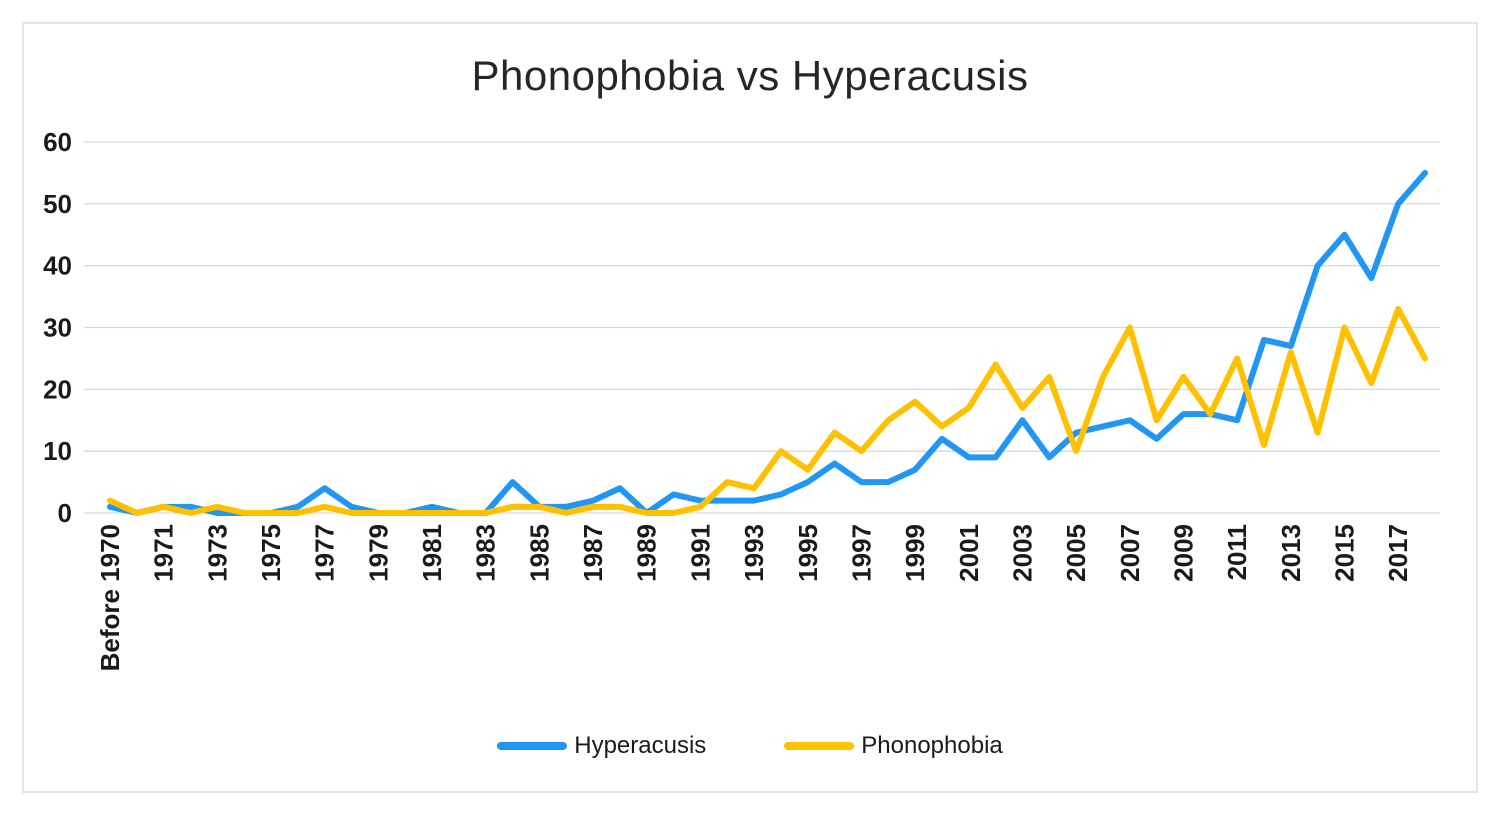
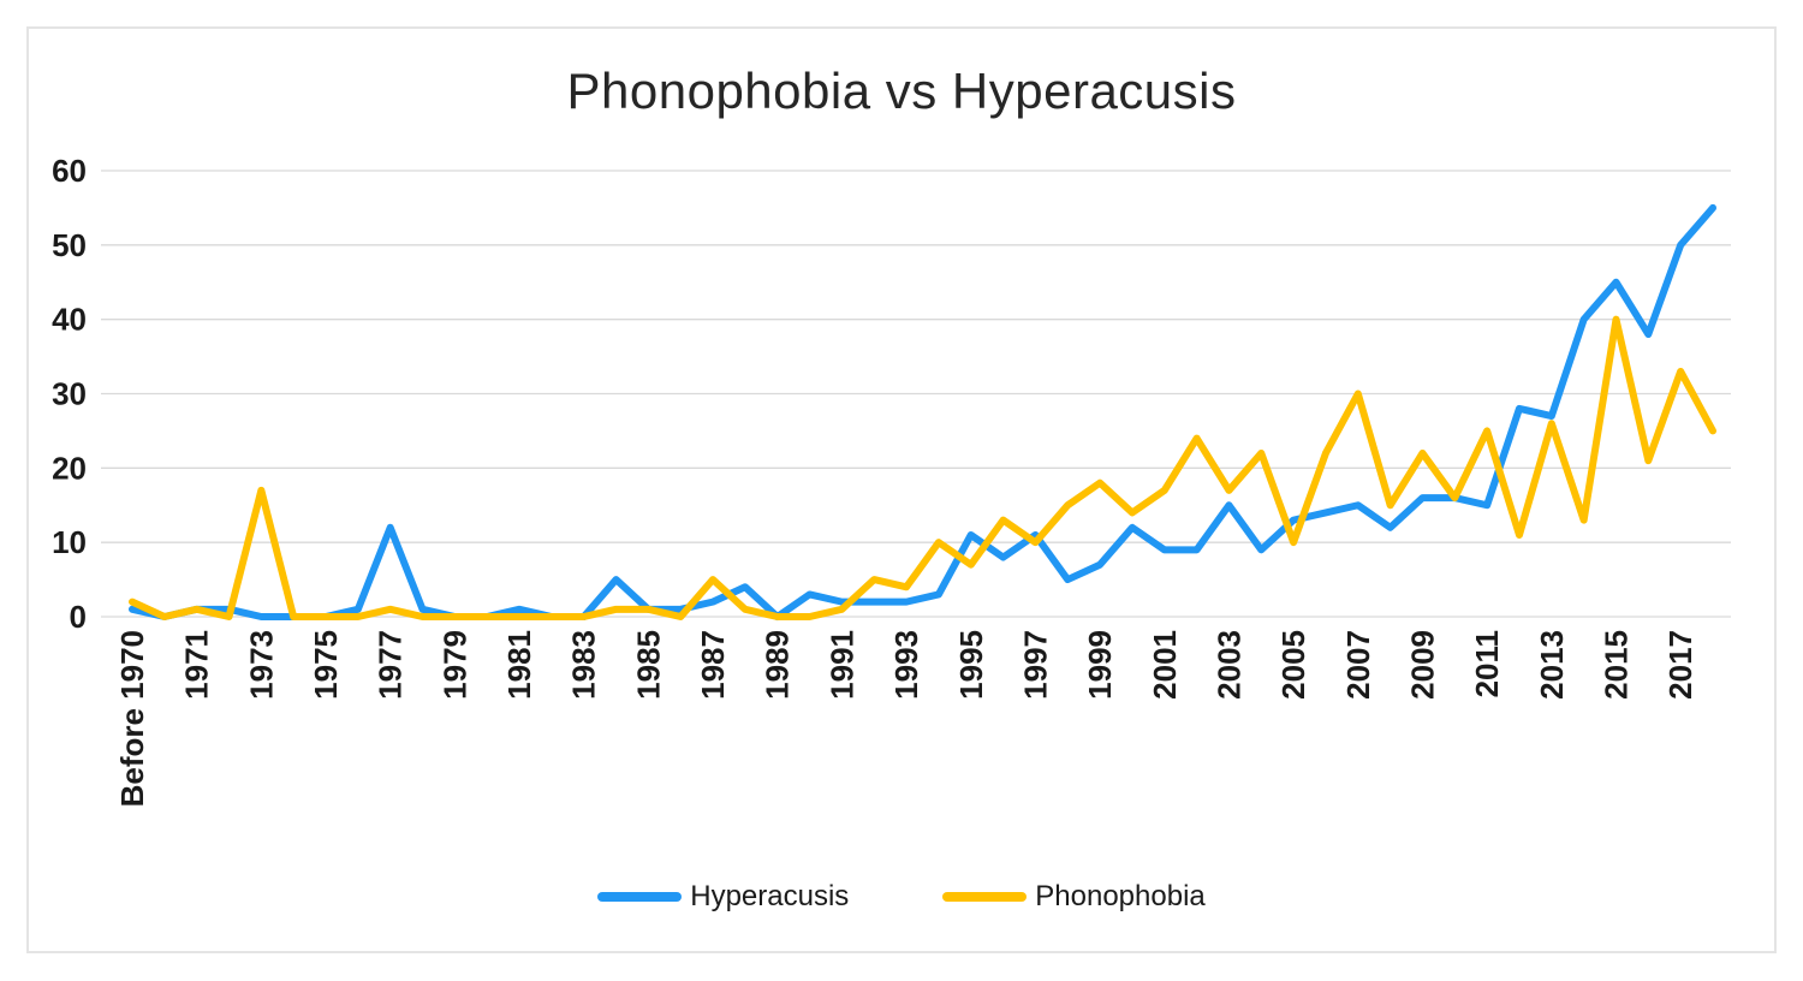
Phonophobia/1973: 1 -> 17
Hyperacusis/1977: 4 -> 12
Phonophobia/1987: 1 -> 5
Hyperacusis/1995: 5 -> 11
Hyperacusis/1997: 5 -> 11
Phonophobia/2015: 30 -> 40
